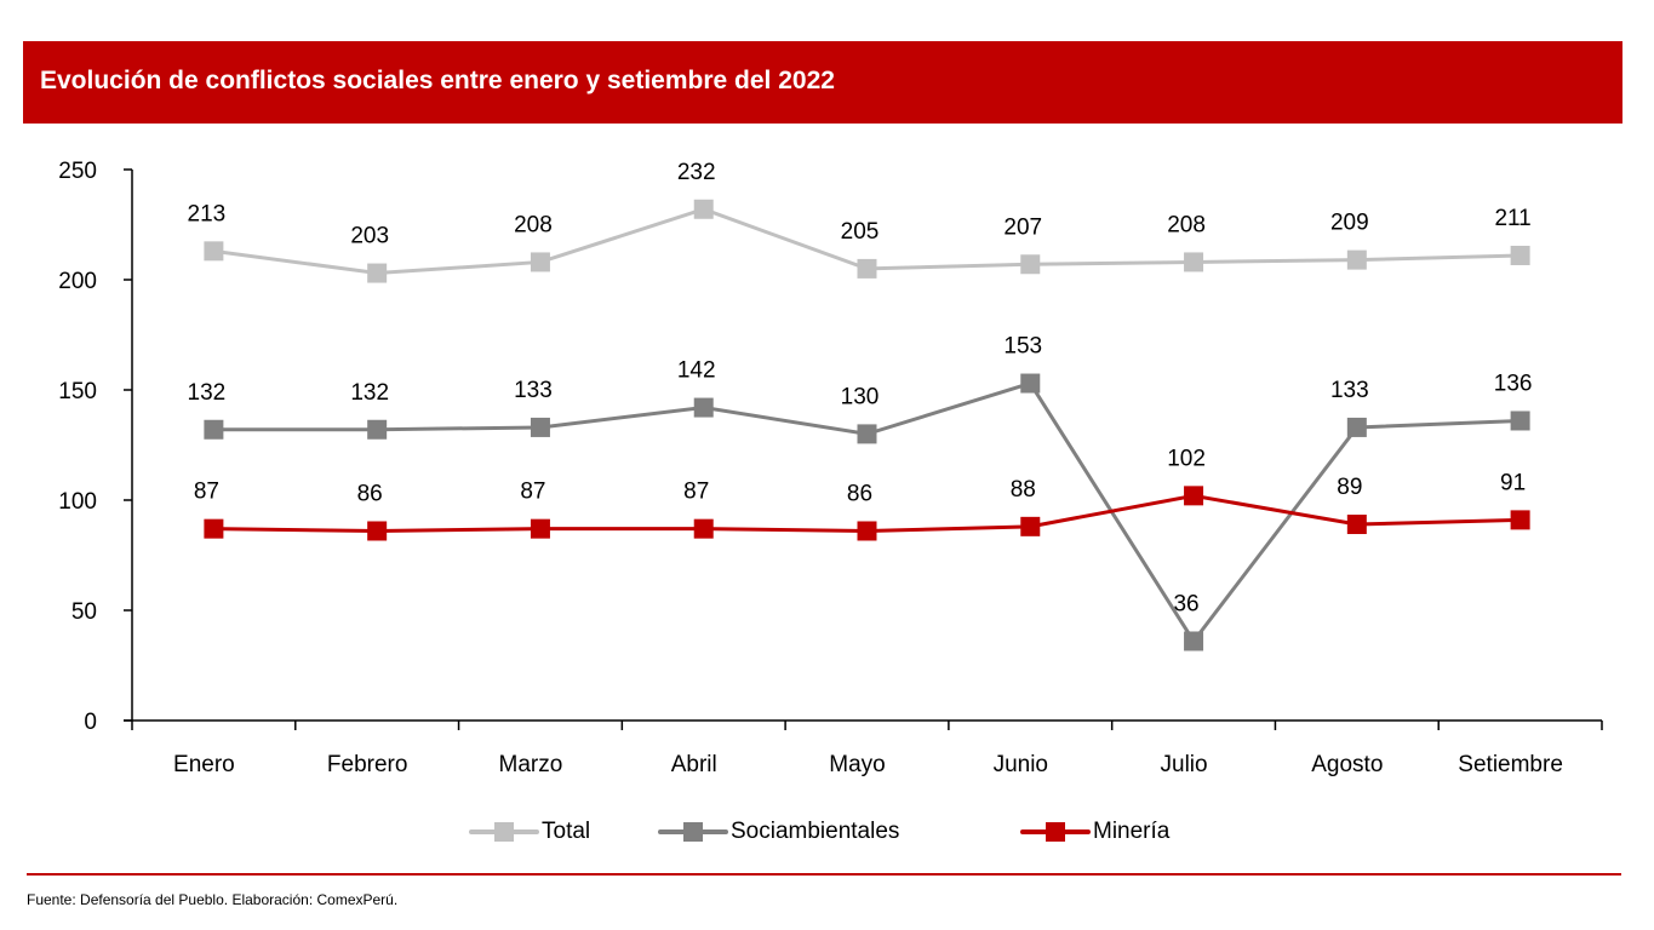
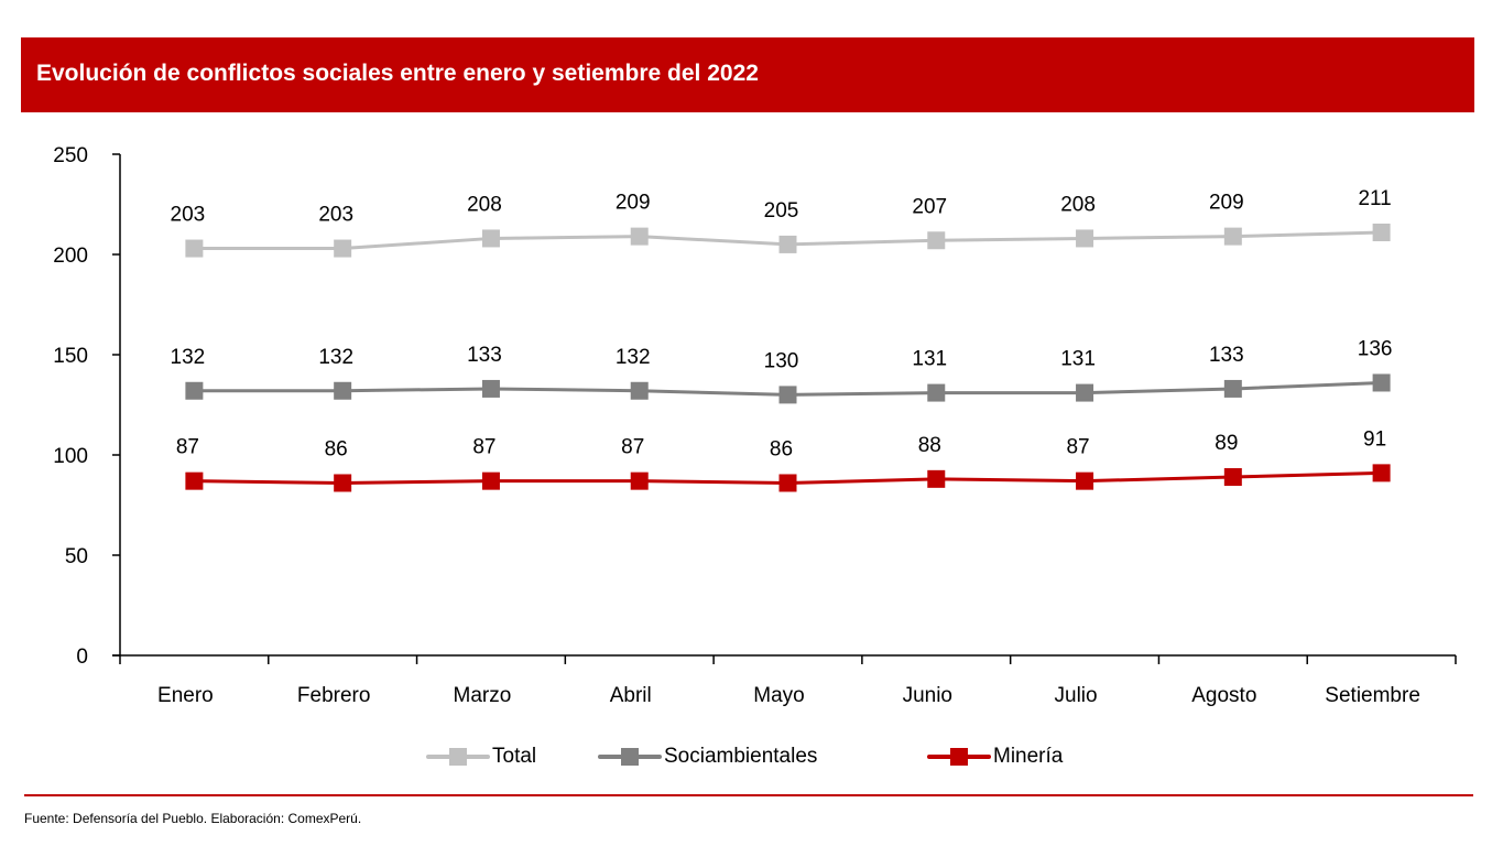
Total/Enero: 213 -> 203
Total/Abril: 232 -> 209
Sociambientales/Abril: 142 -> 132
Sociambientales/Junio: 153 -> 131
Sociambientales/Julio: 36 -> 131
Minería/Julio: 102 -> 87
